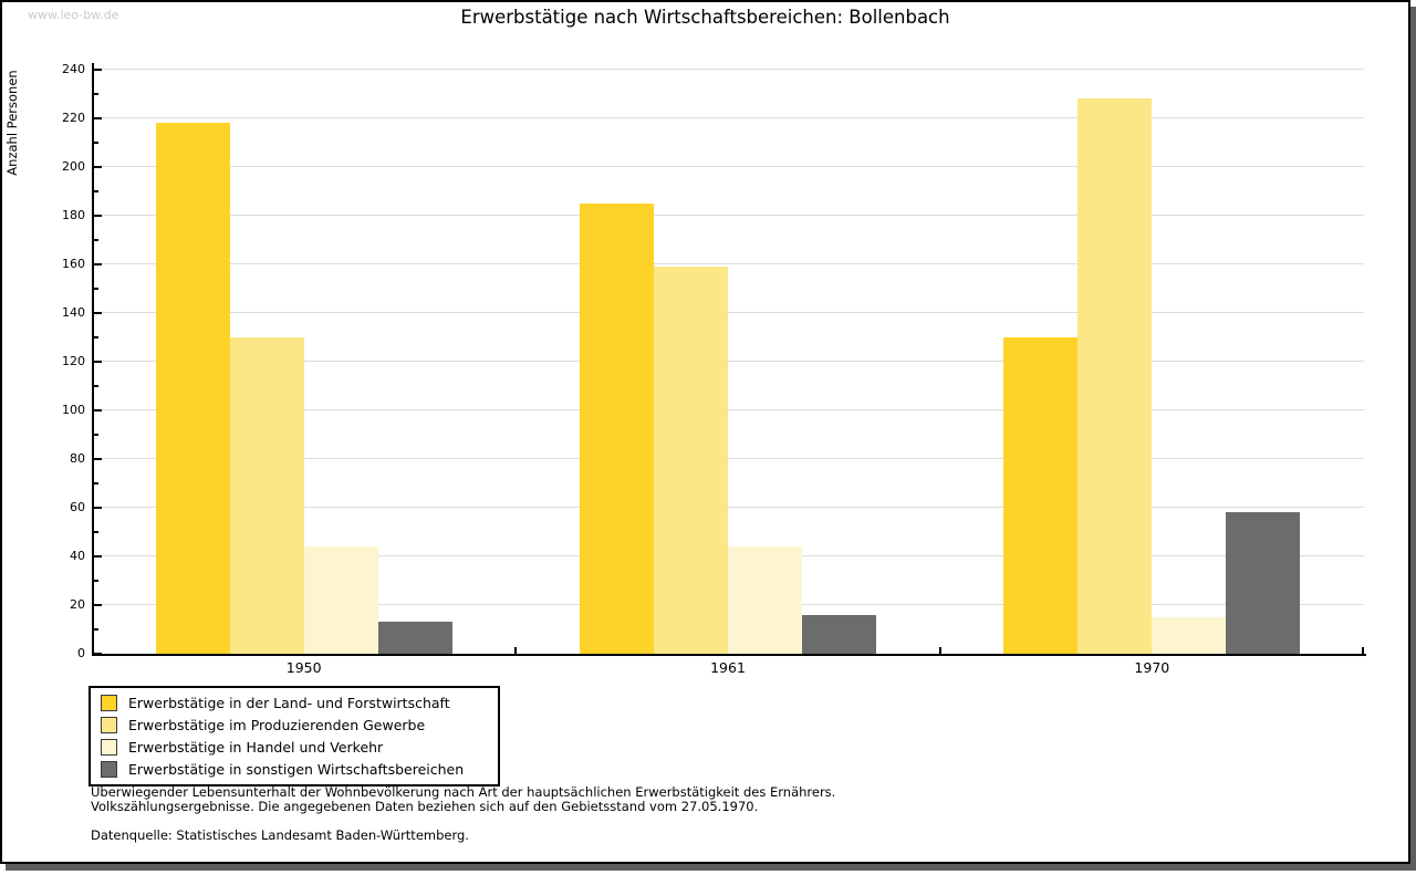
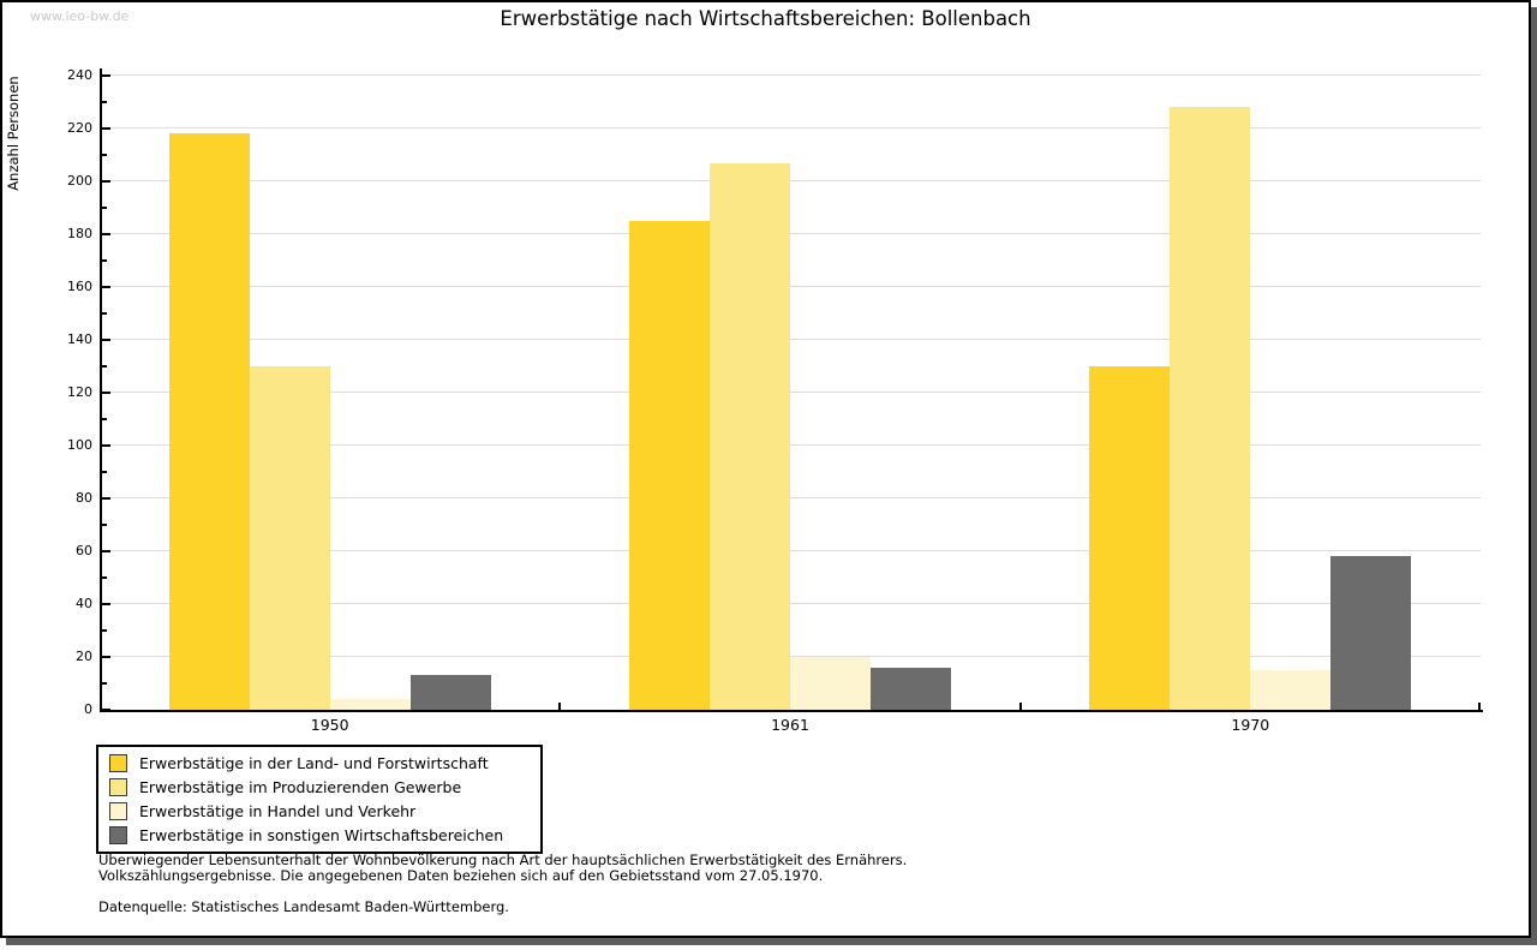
Erwerbstätige in Handel und Verkehr/1950: 44 -> 4
Erwerbstätige im Produzierenden Gewerbe/1961: 159 -> 207
Erwerbstätige in Handel und Verkehr/1961: 44 -> 20
